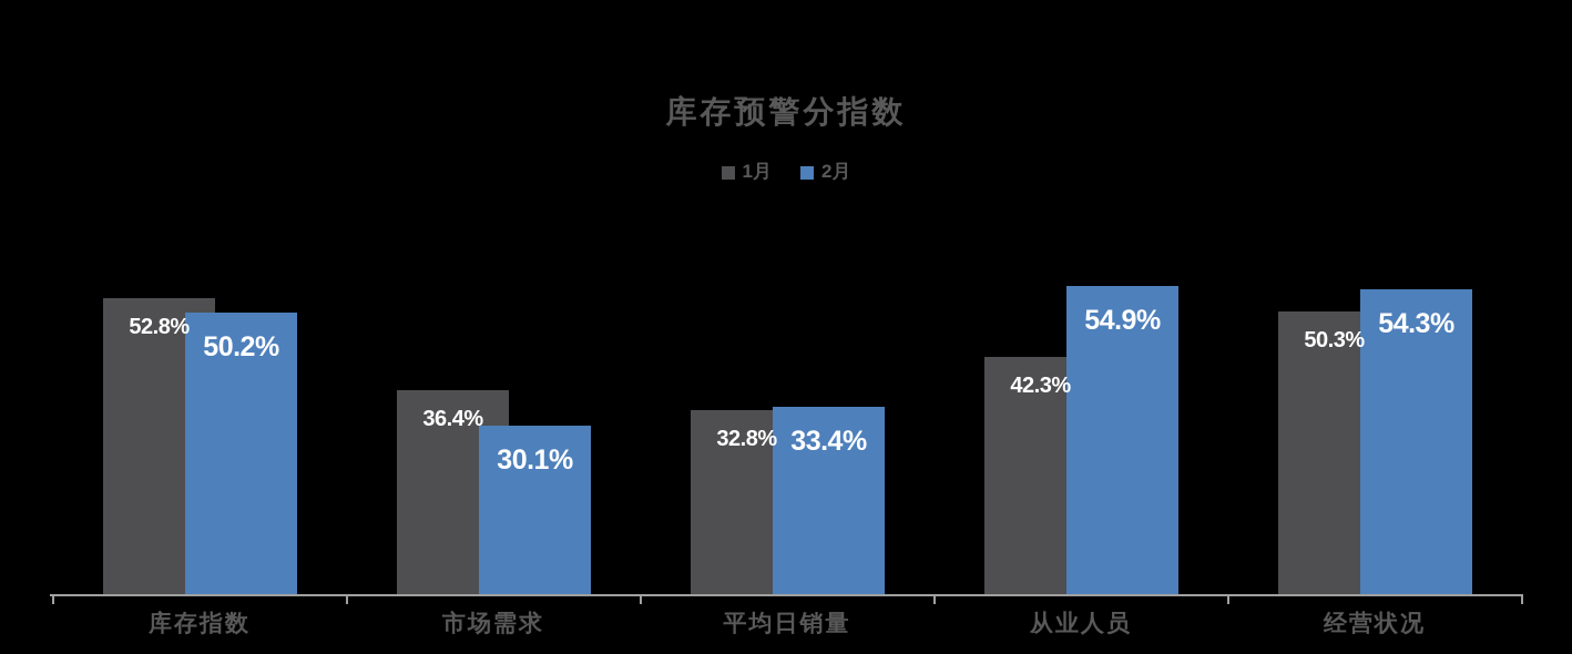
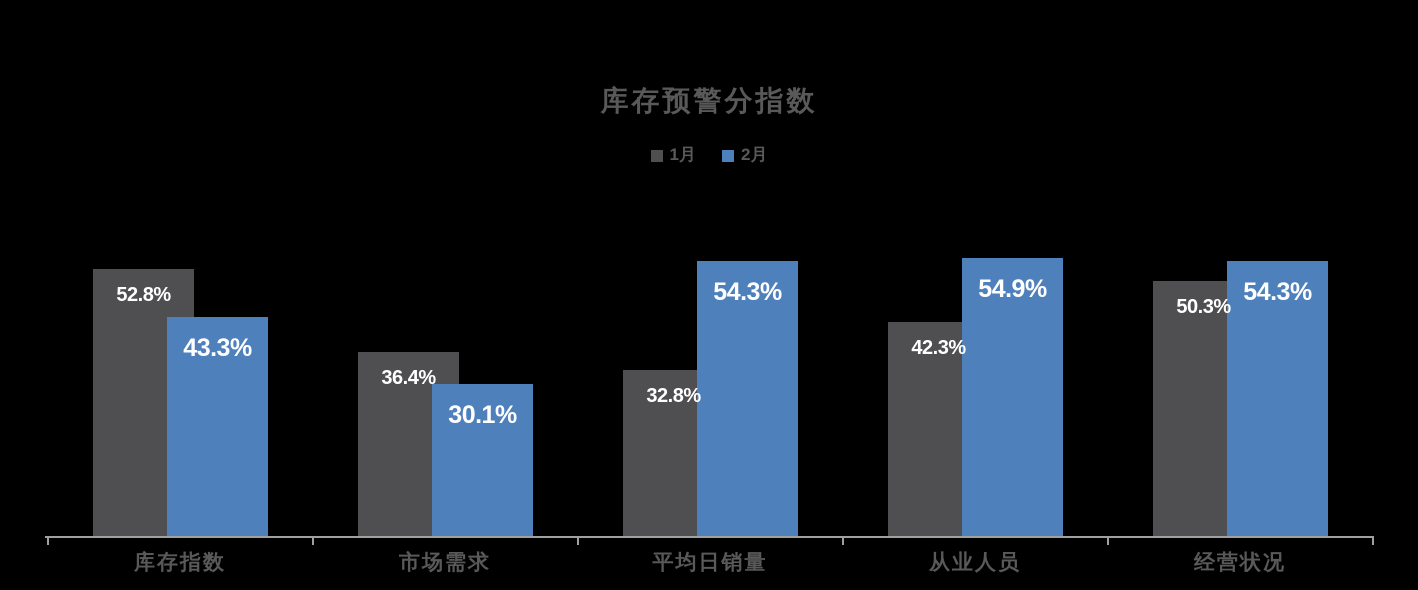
2月/库存指数: 50.2% -> 43.3%
2月/平均日销量: 33.4% -> 54.3%
